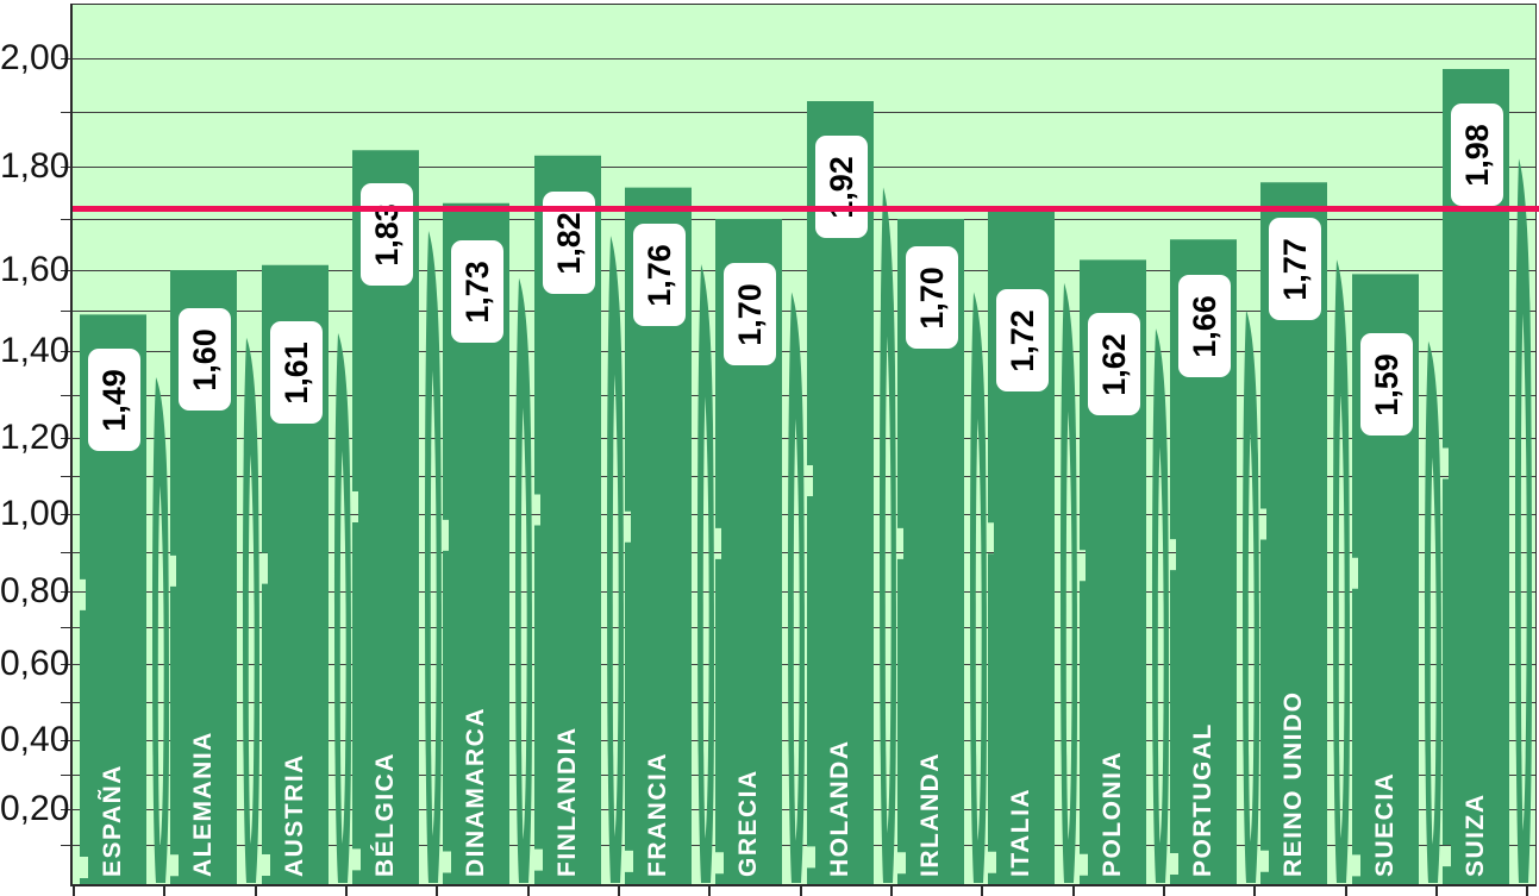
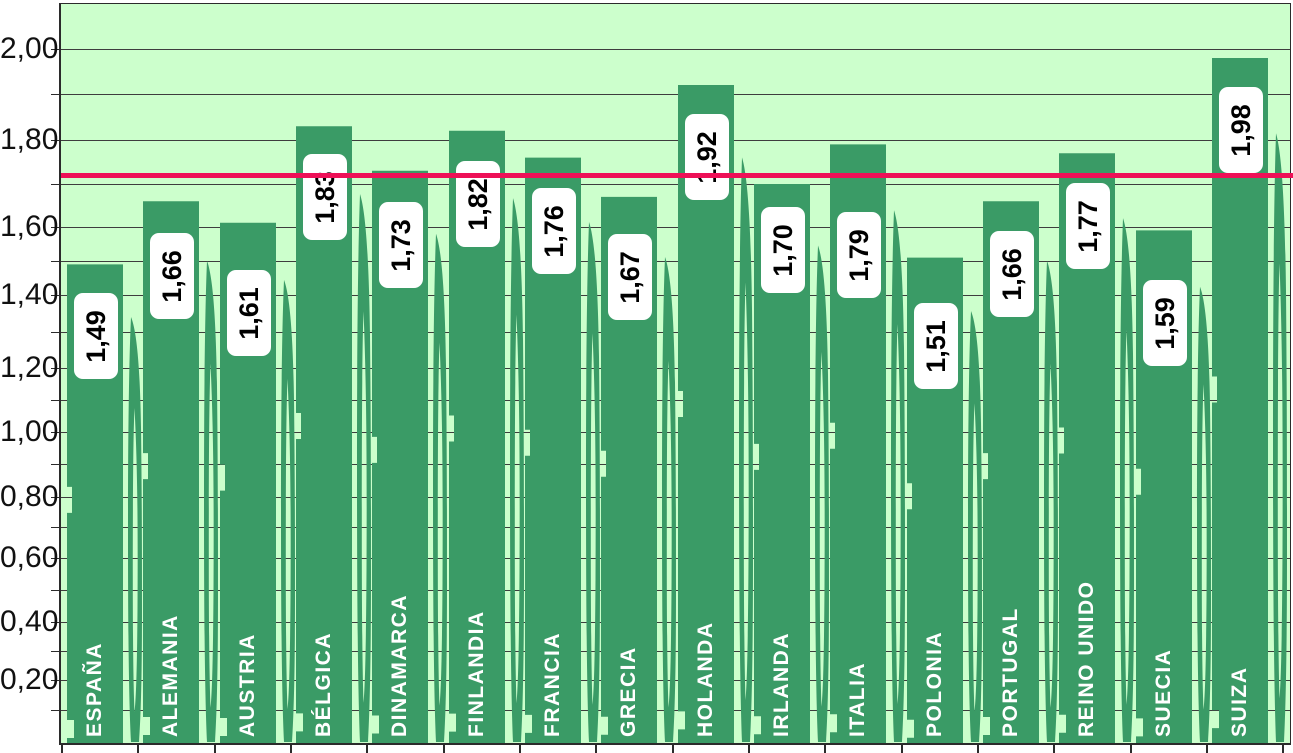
ALEMANIA: 1,60 -> 1,66
GRECIA: 1,70 -> 1,67
ITALIA: 1,72 -> 1,79
POLONIA: 1,62 -> 1,51
